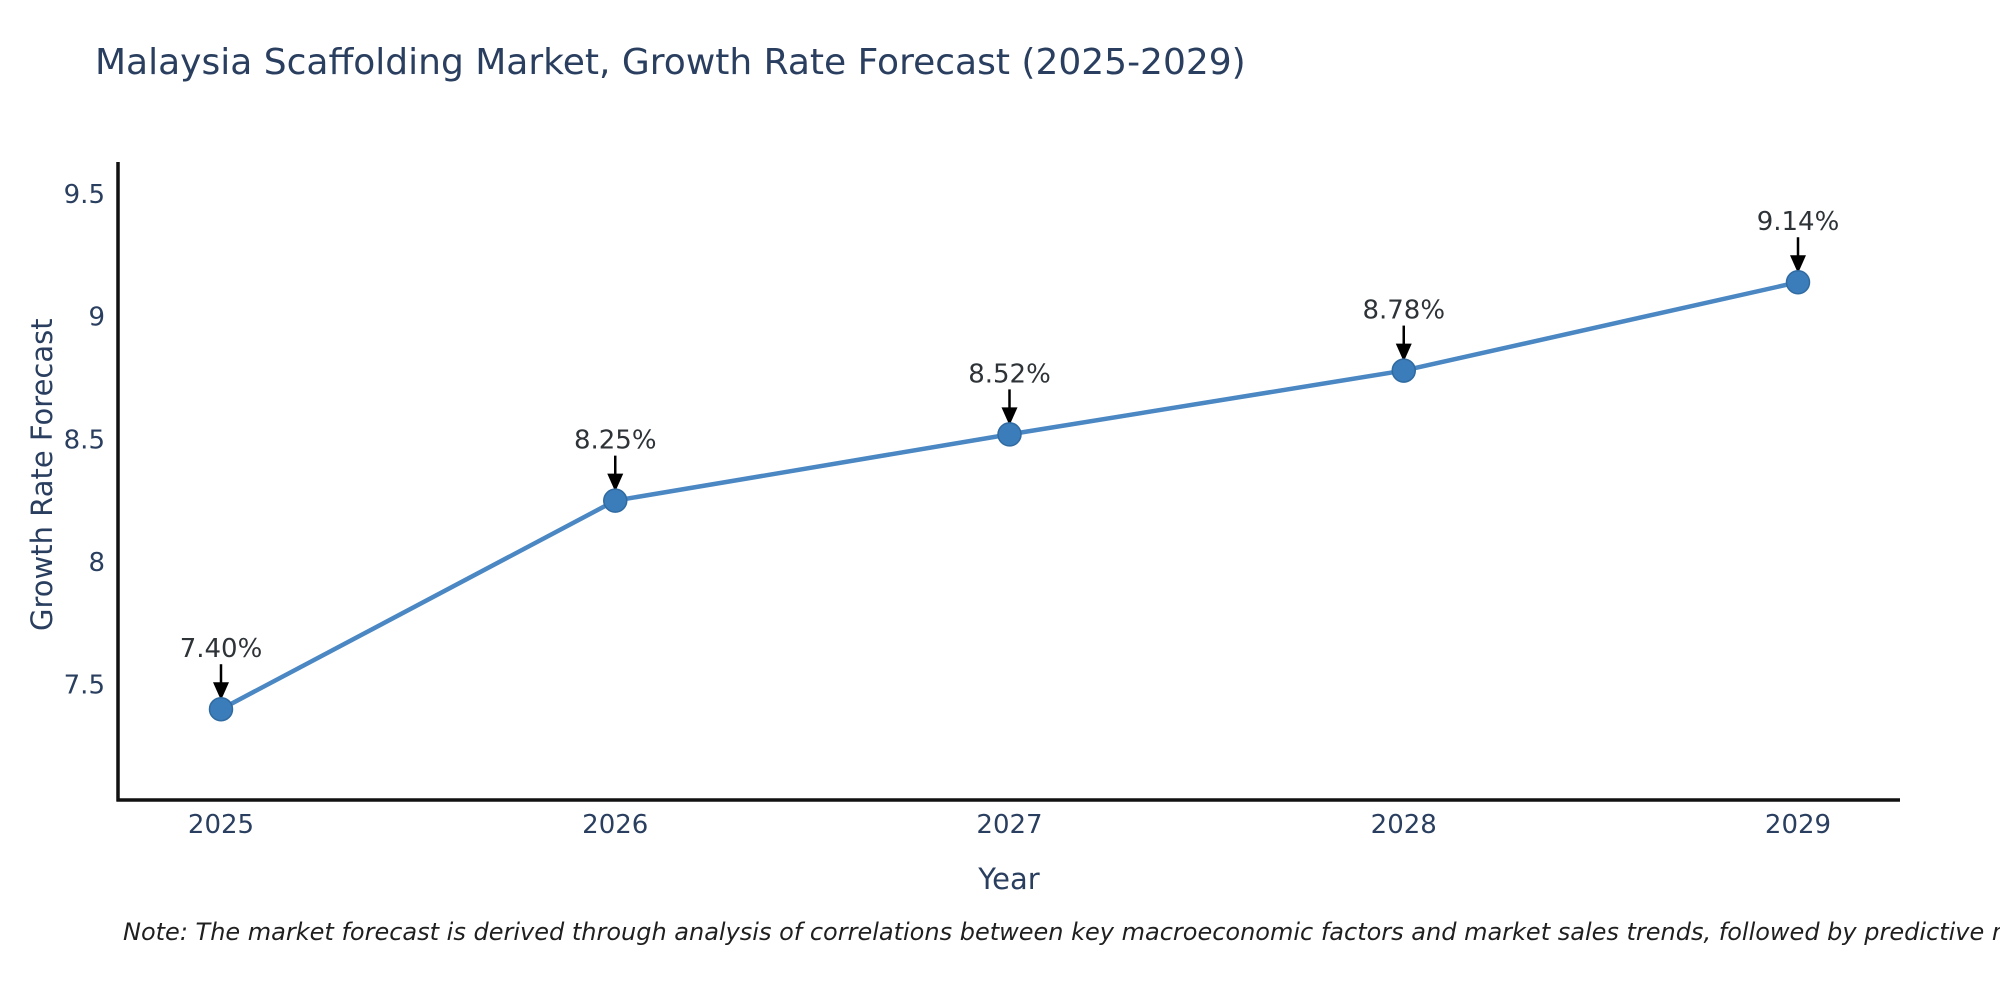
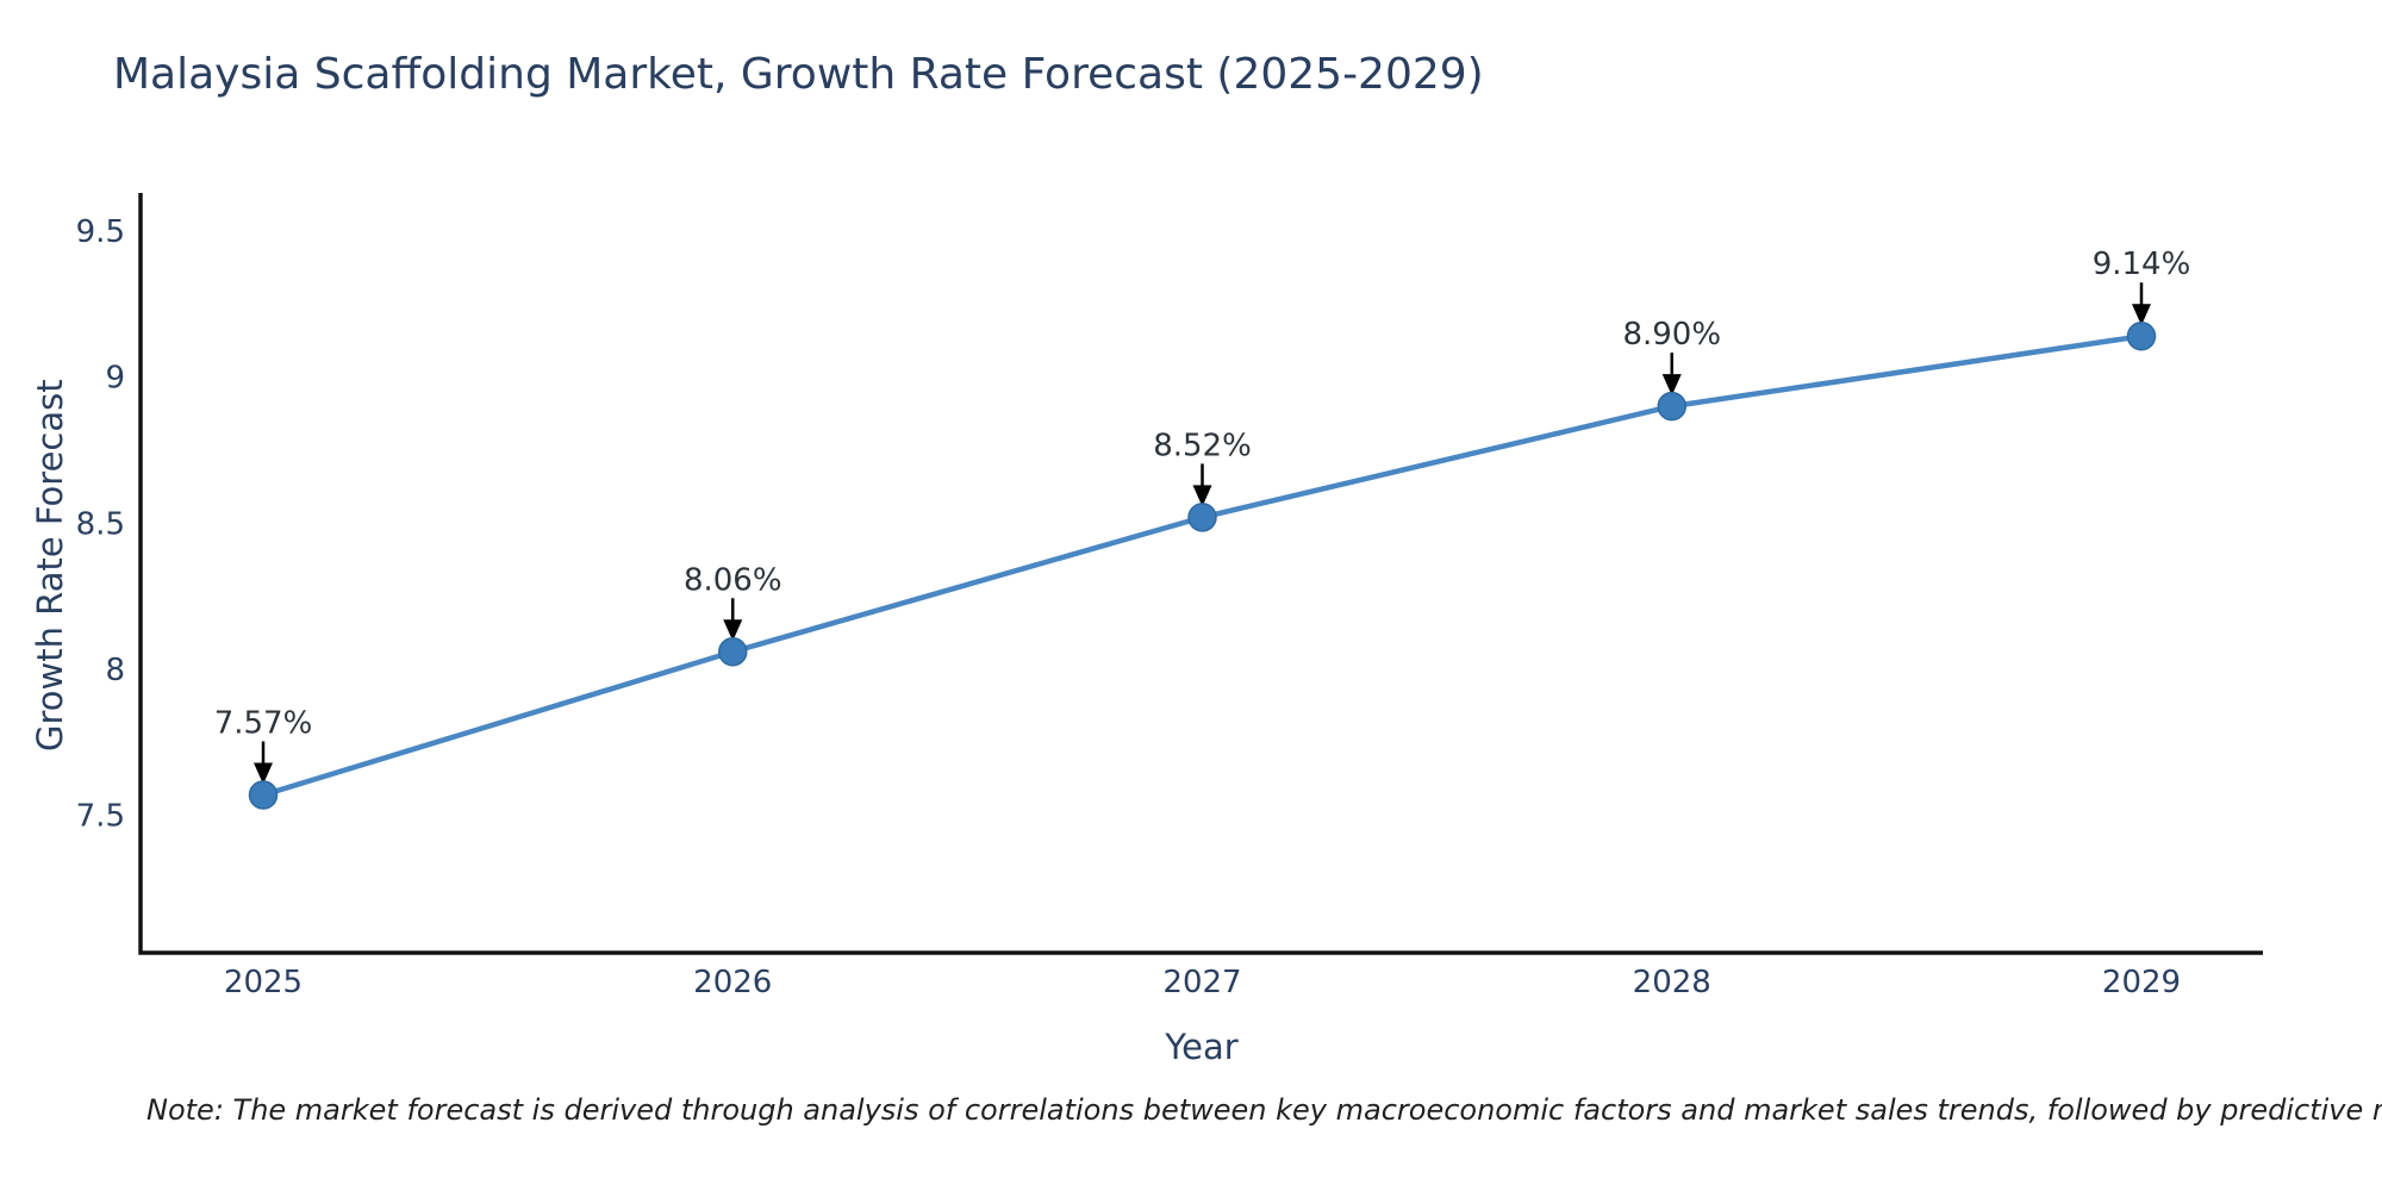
2025: 7.40% -> 7.57%
2026: 8.25% -> 8.06%
2028: 8.78% -> 8.90%
